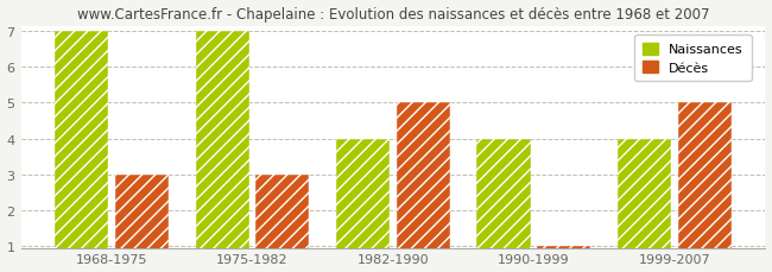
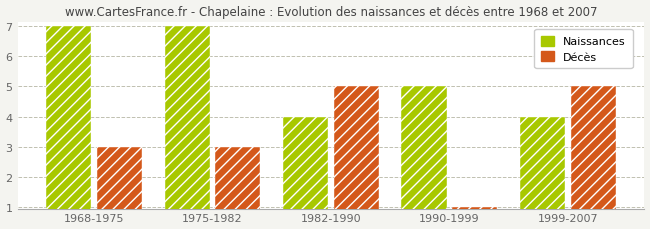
Naissances/1990-1999: 4 -> 5
